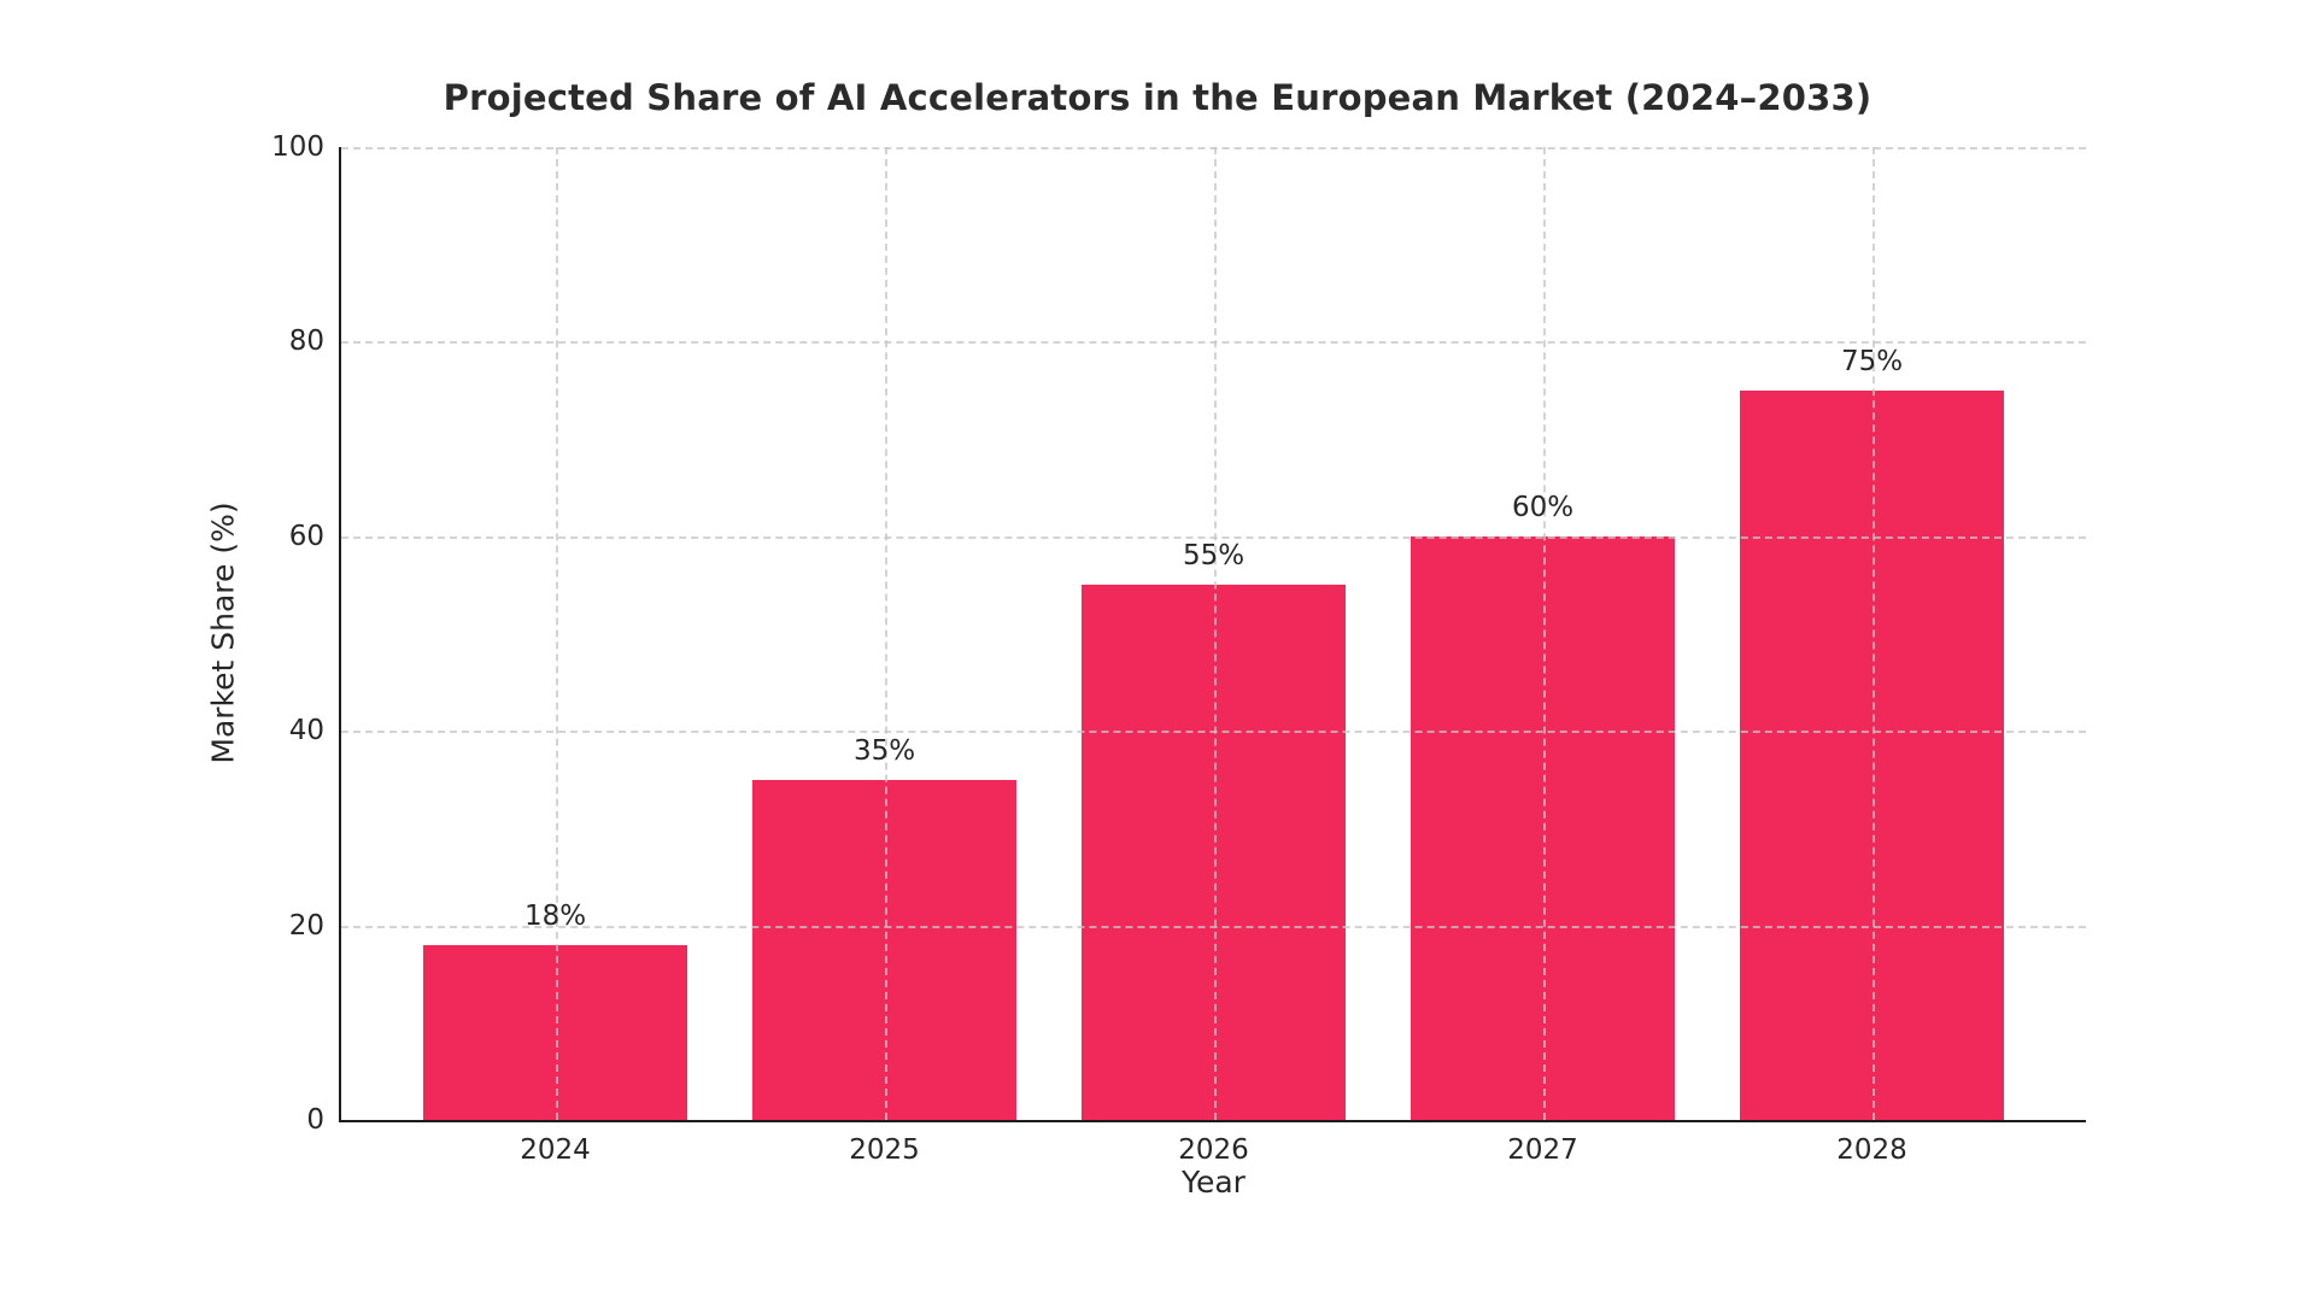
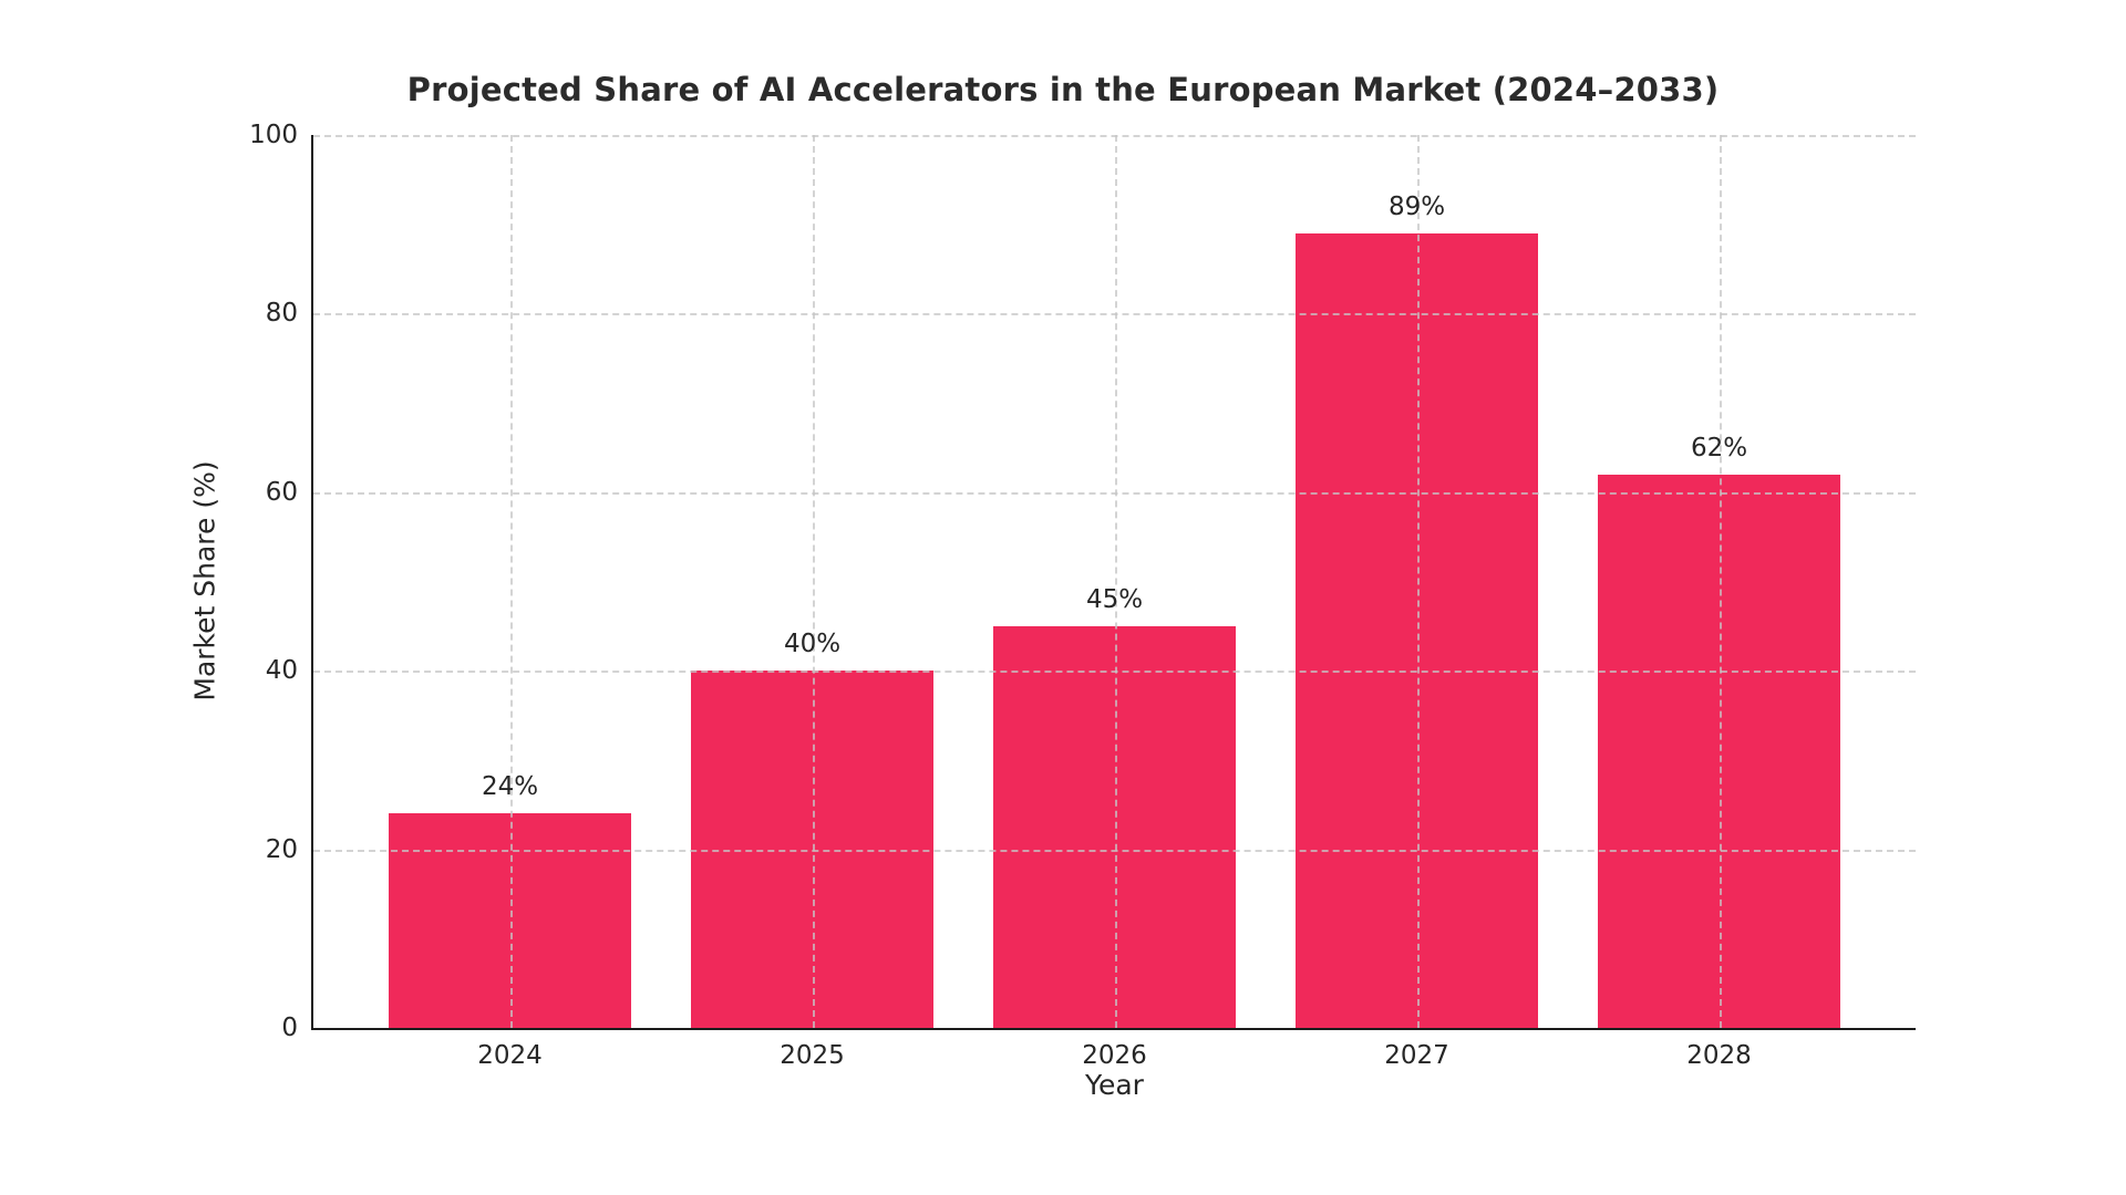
2024: 18% -> 24%
2025: 35% -> 40%
2026: 55% -> 45%
2027: 60% -> 89%
2028: 75% -> 62%
